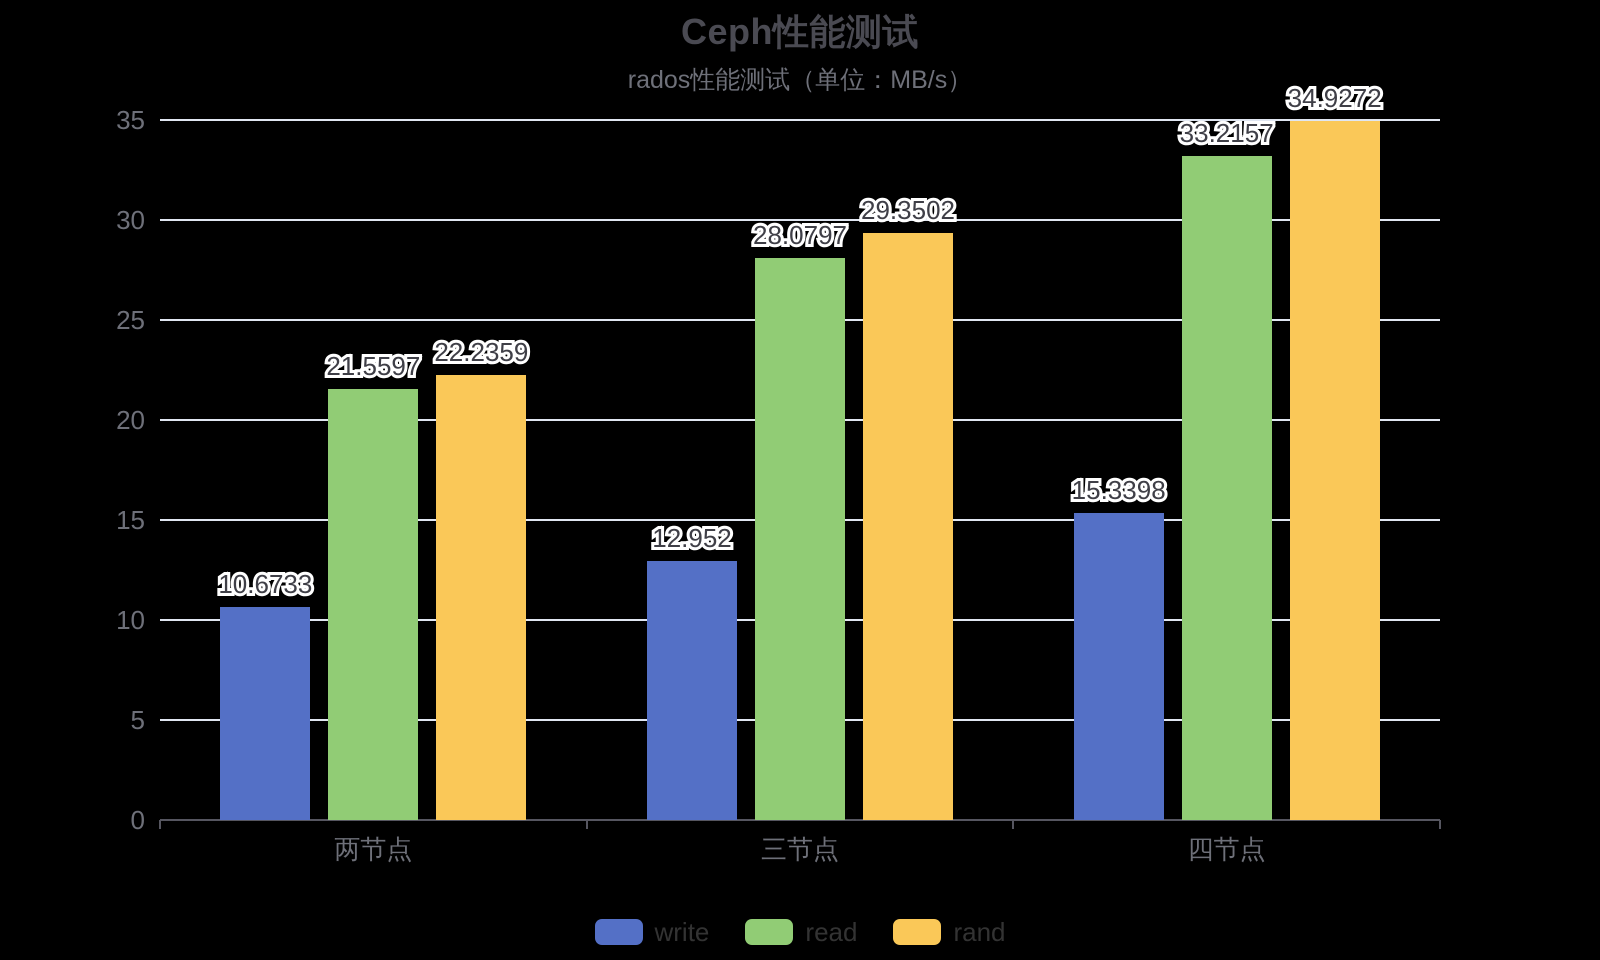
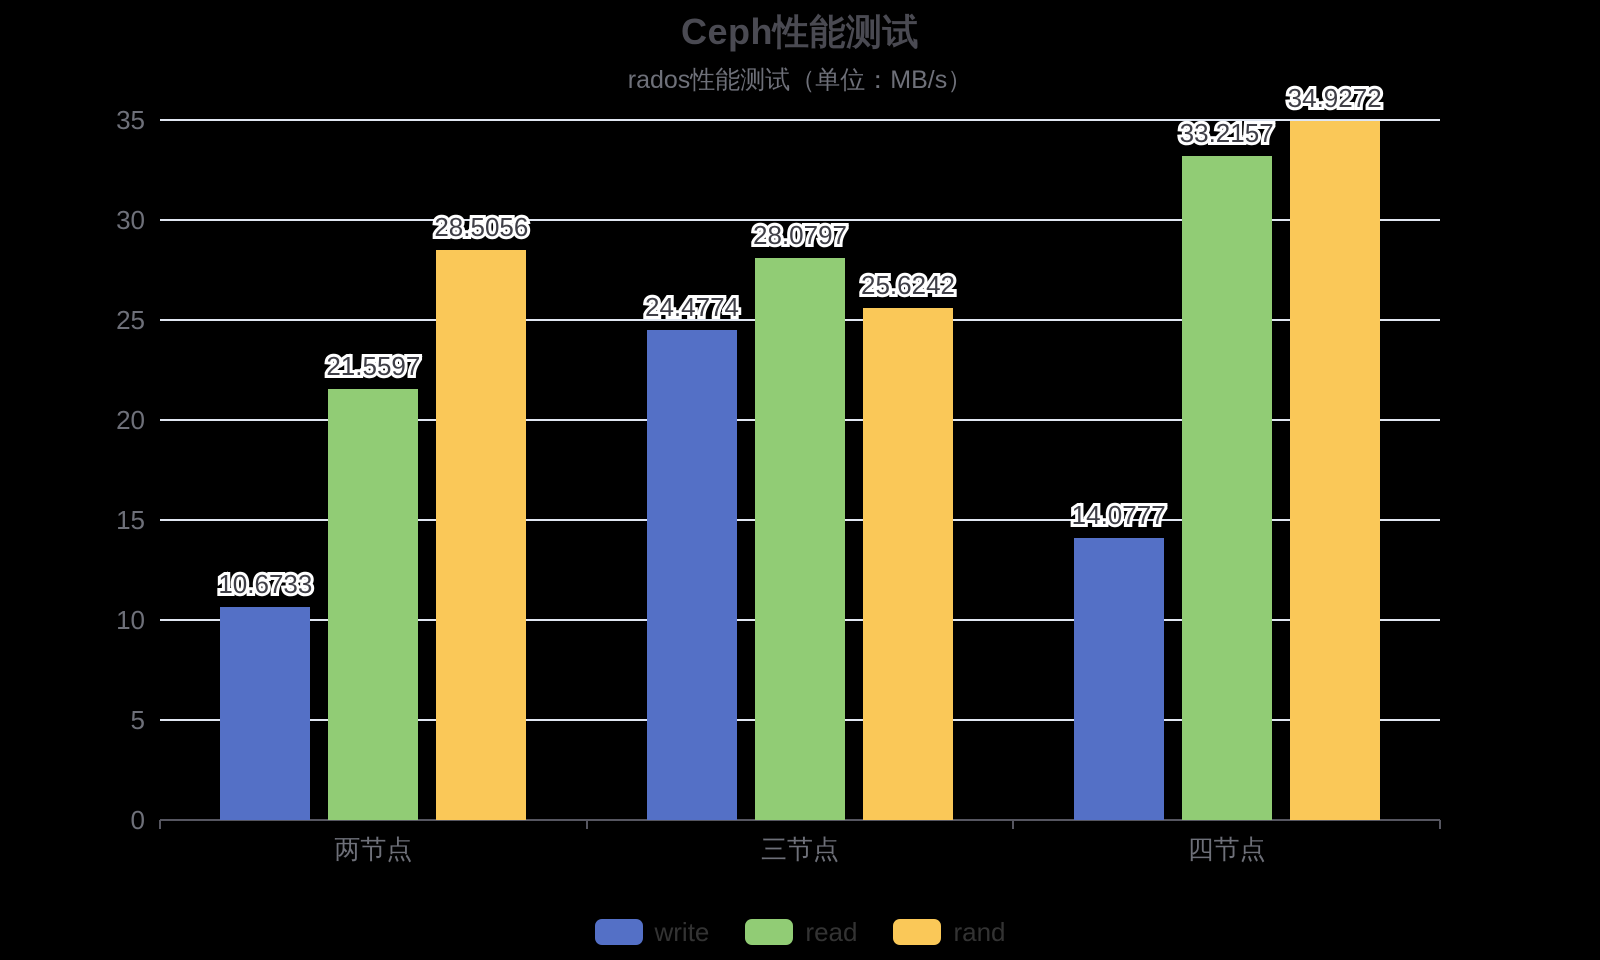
rand/两节点: 22.2359 -> 28.5056
write/三节点: 12.952 -> 24.4774
rand/三节点: 29.3502 -> 25.6242
write/四节点: 15.3398 -> 14.0777
